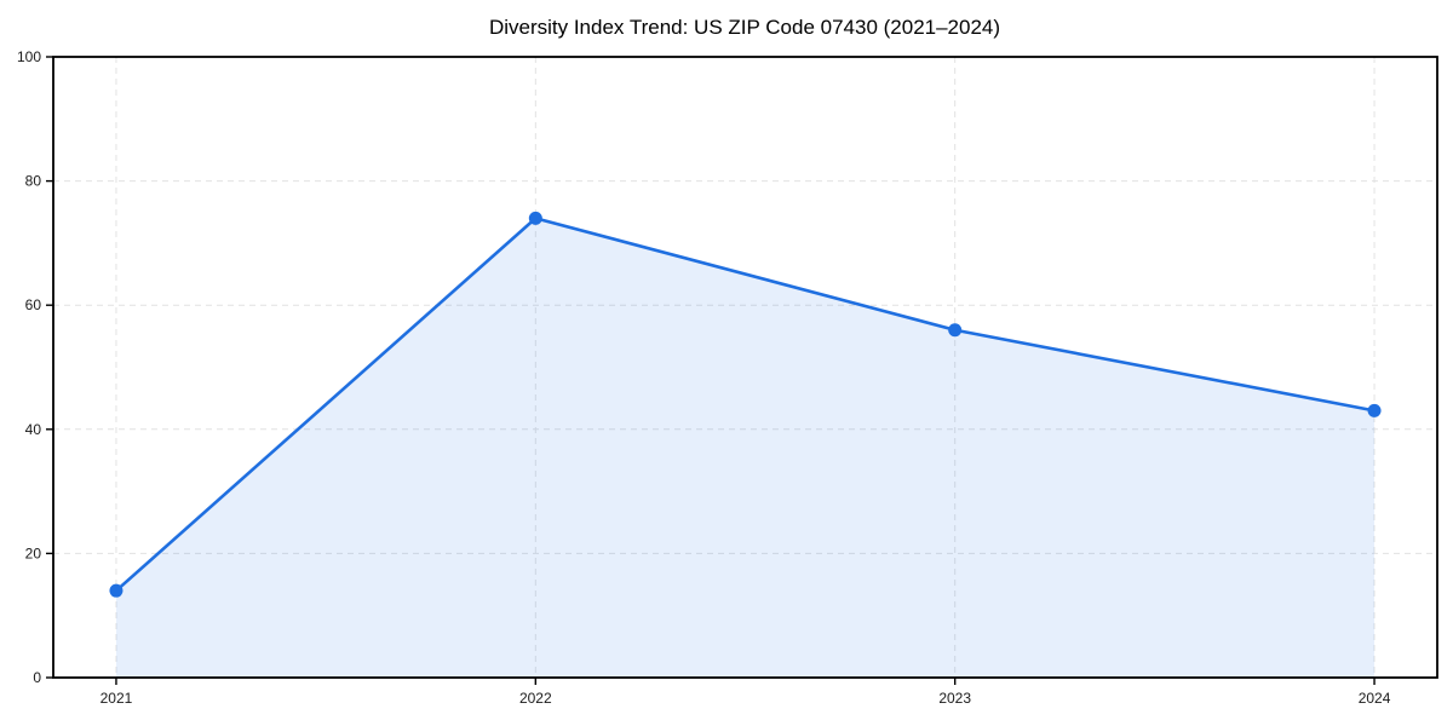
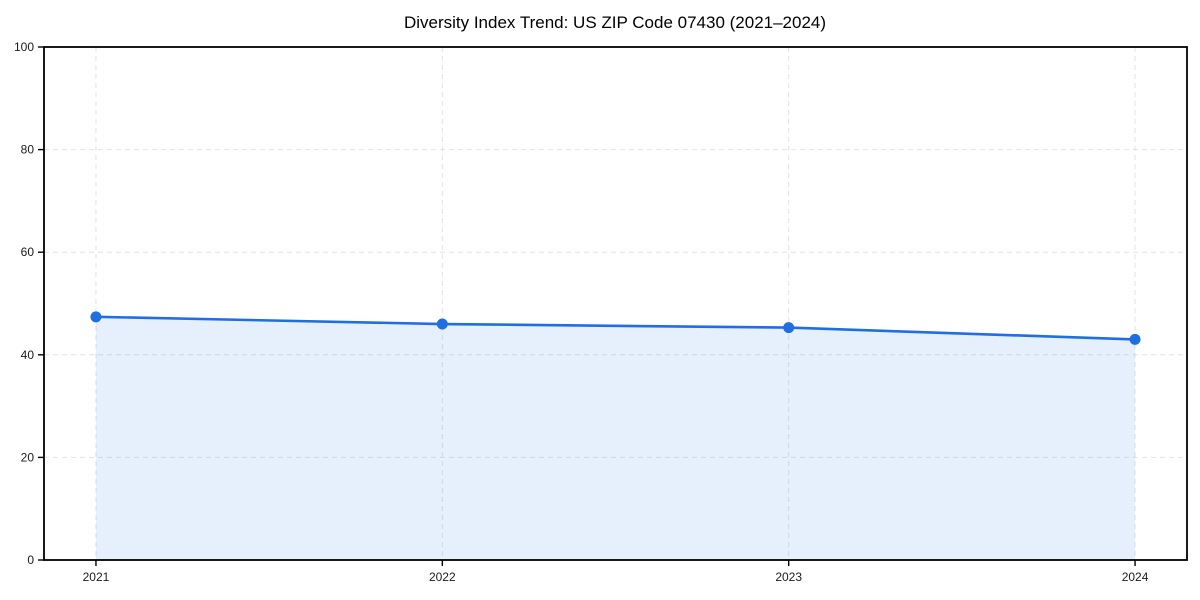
2021: 14 -> 47
2022: 74 -> 46
2023: 56 -> 45
